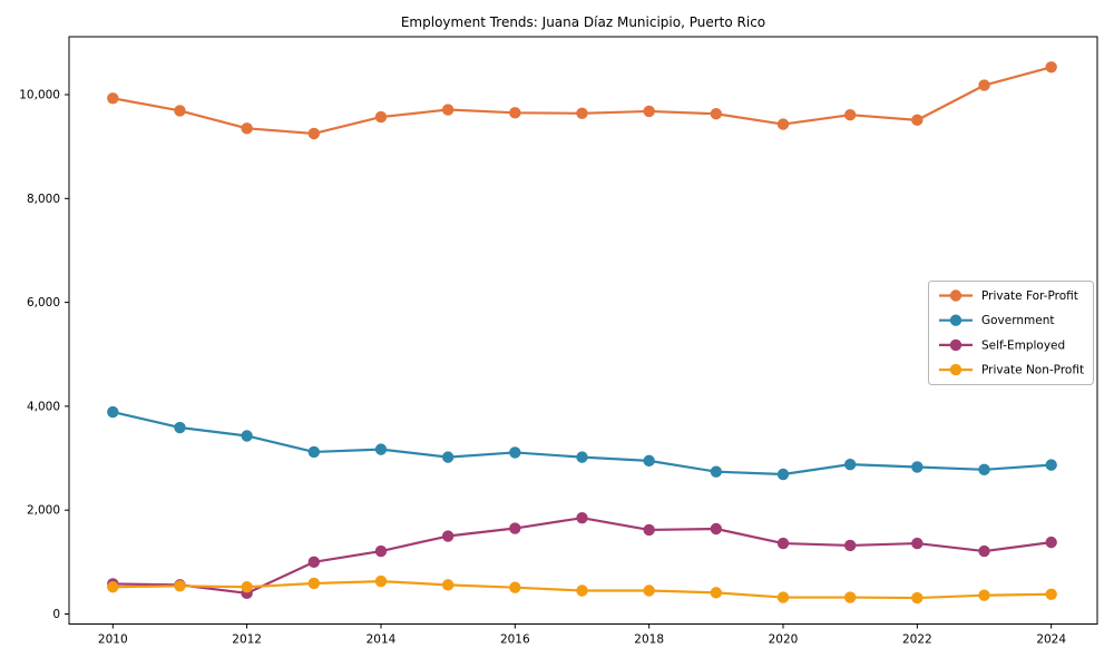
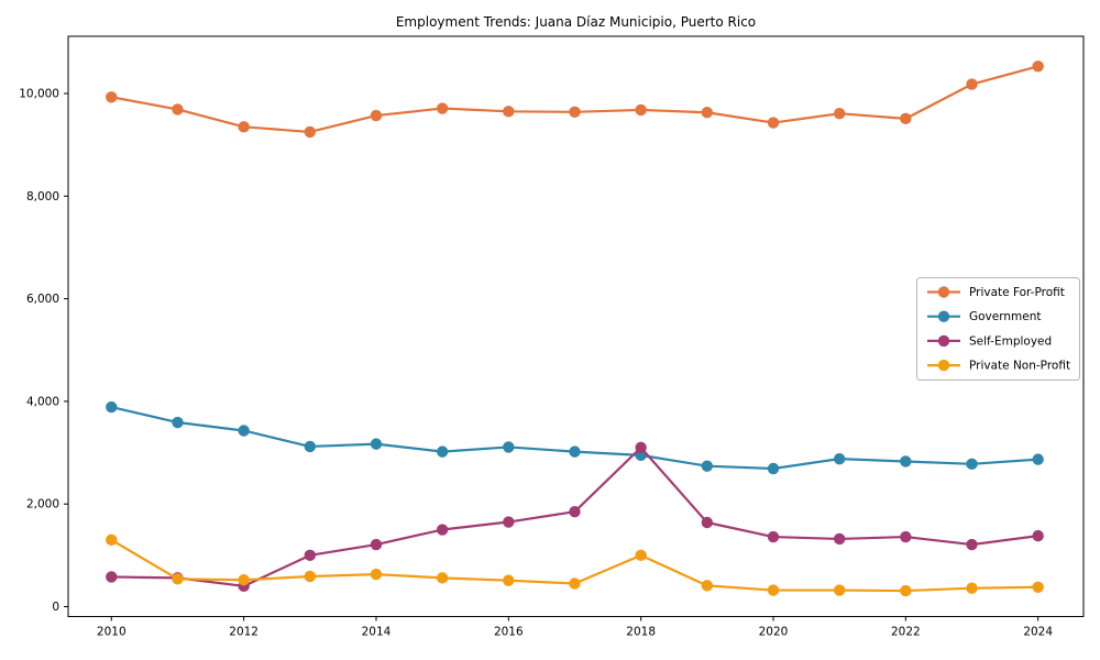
Private Non-Profit/2010: 500 -> 1300
Self-Employed/2018: 1600 -> 3100
Private Non-Profit/2018: 400 -> 1000
